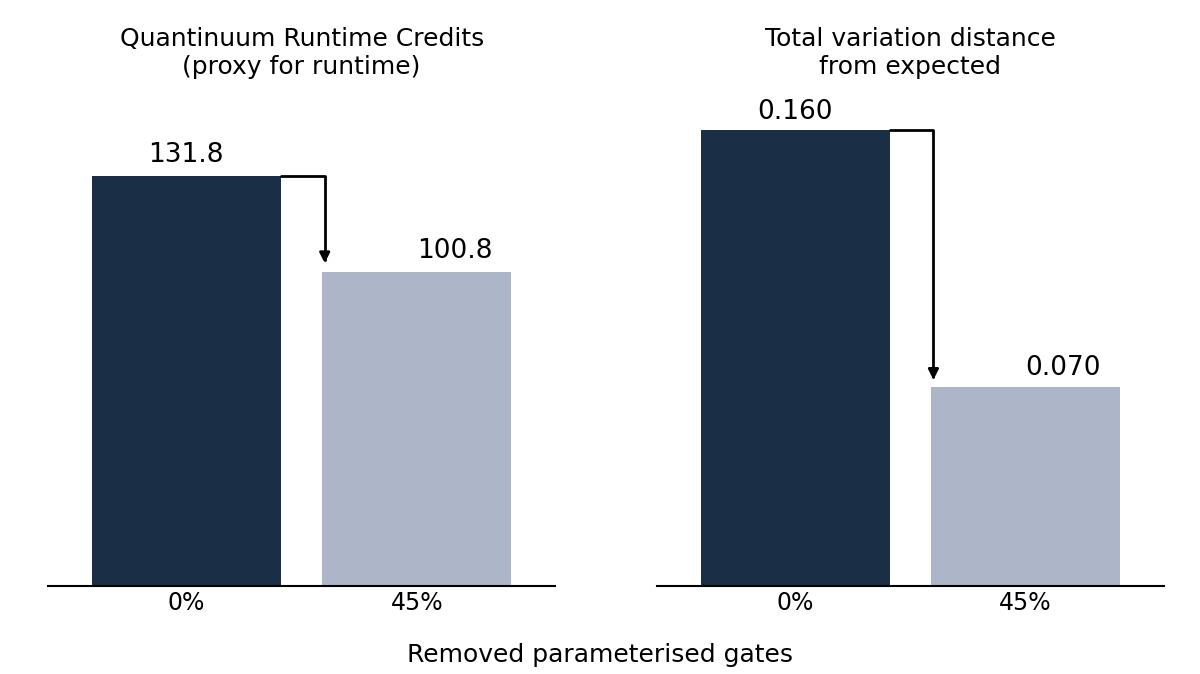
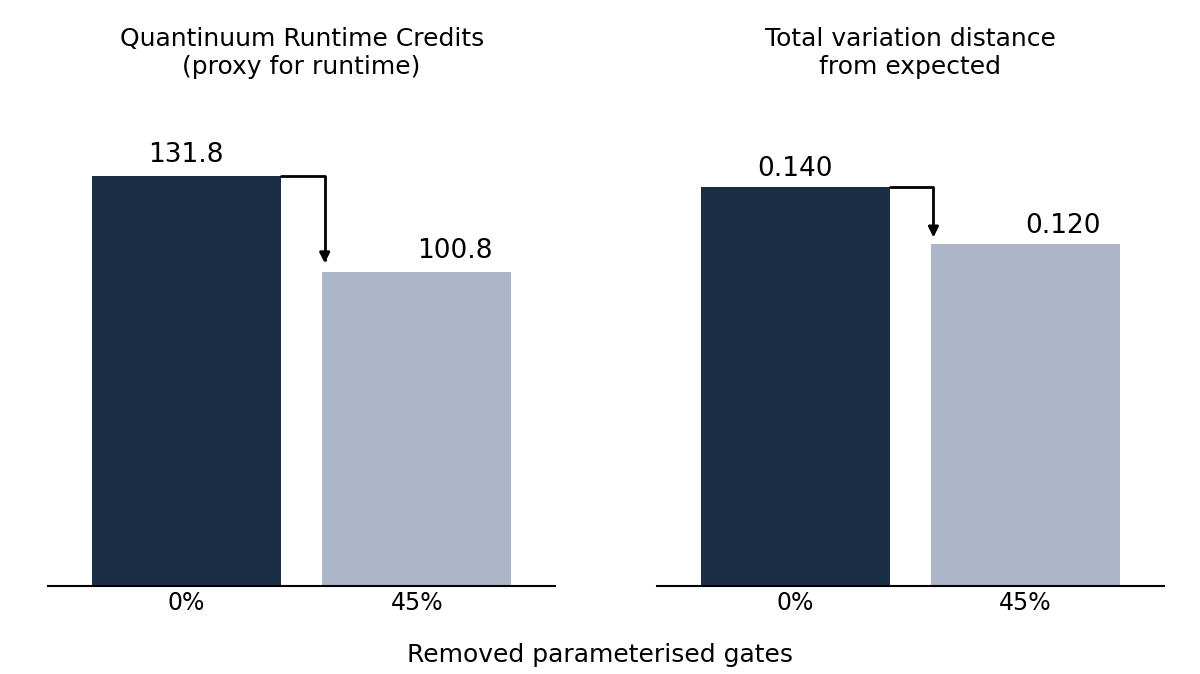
Total variation distance from expected/0%: 0.160 -> 0.140
Total variation distance from expected/45%: 0.070 -> 0.120
